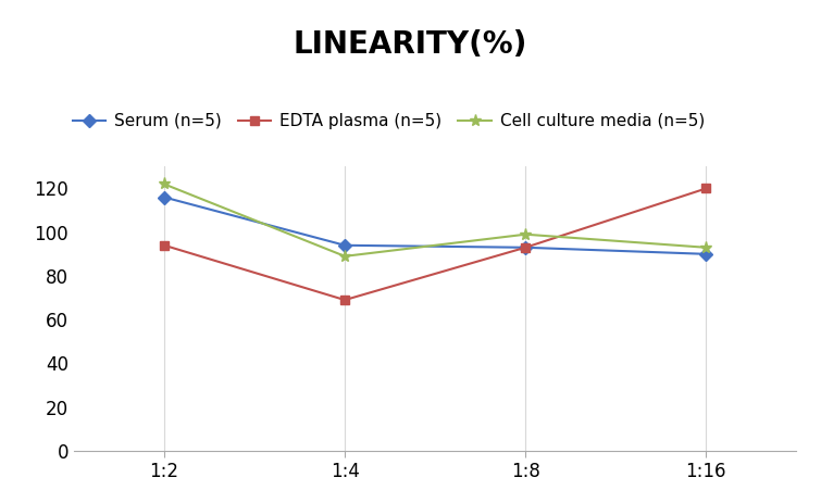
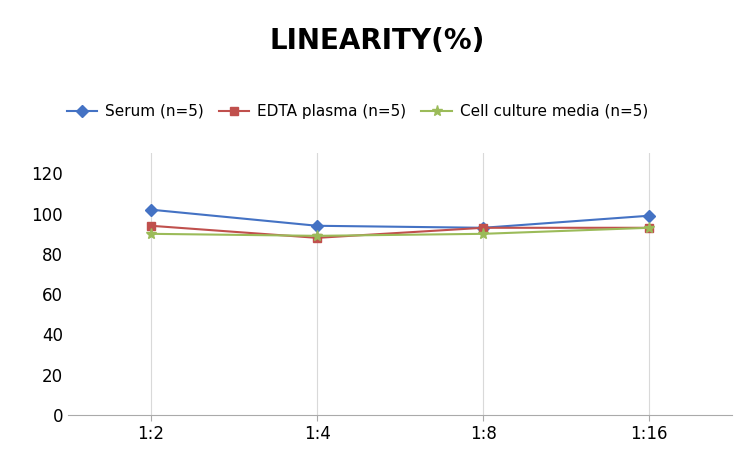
Serum (n=5)/1:2: 116 -> 102
Cell culture media (n=5)/1:2: 122 -> 90
EDTA plasma (n=5)/1:4: 69 -> 88
Cell culture media (n=5)/1:8: 99 -> 90
Serum (n=5)/1:16: 90 -> 99
EDTA plasma (n=5)/1:16: 120 -> 93
